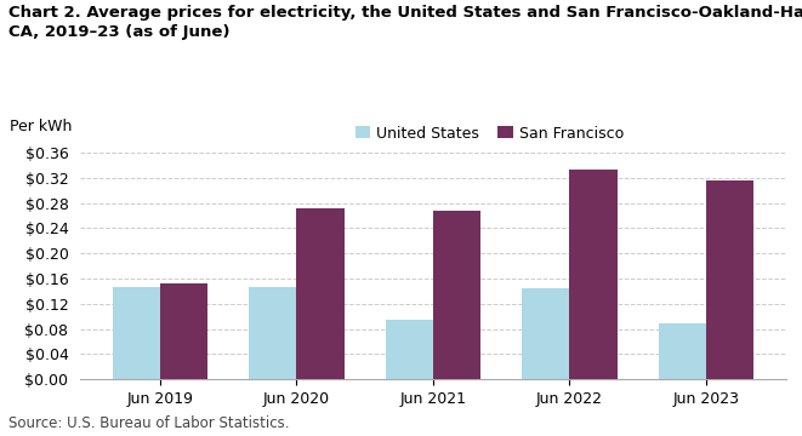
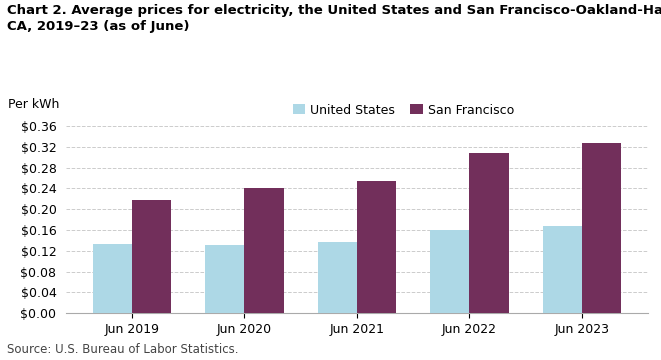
United States/Jun 2019: $0.146 -> $0.134
San Francisco/Jun 2019: $0.152 -> $0.218
United States/Jun 2020: $0.146 -> $0.132
San Francisco/Jun 2020: $0.272 -> $0.240
United States/Jun 2021: $0.094 -> $0.136
San Francisco/Jun 2021: $0.268 -> $0.254
United States/Jun 2022: $0.144 -> $0.160
San Francisco/Jun 2022: $0.334 -> $0.308
United States/Jun 2023: $0.088 -> $0.168
San Francisco/Jun 2023: $0.316 -> $0.328
